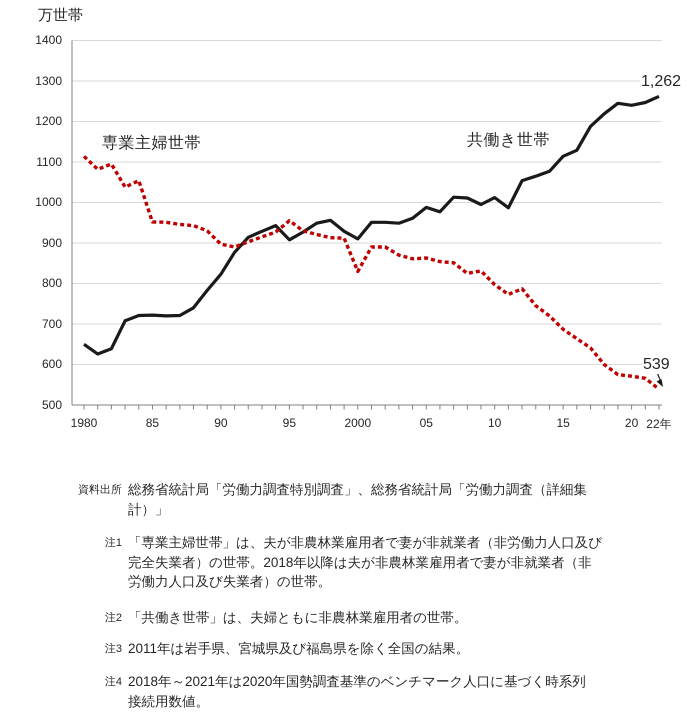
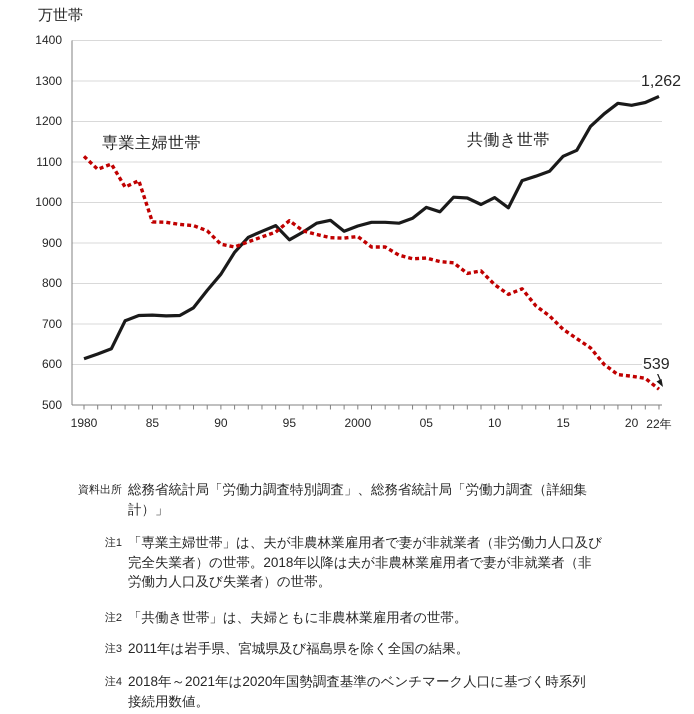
共働き世帯/1980: 650 -> 610
専業主婦世帯/2000: 830 -> 920
共働き世帯/2000: 910 -> 940
